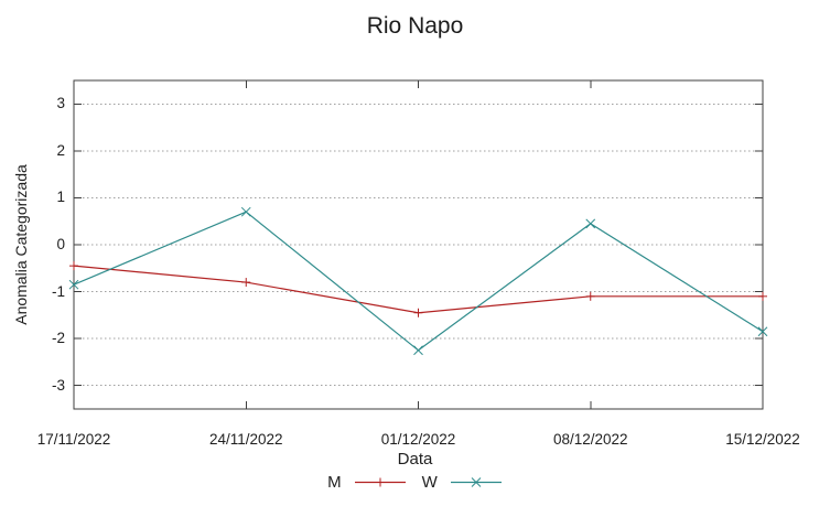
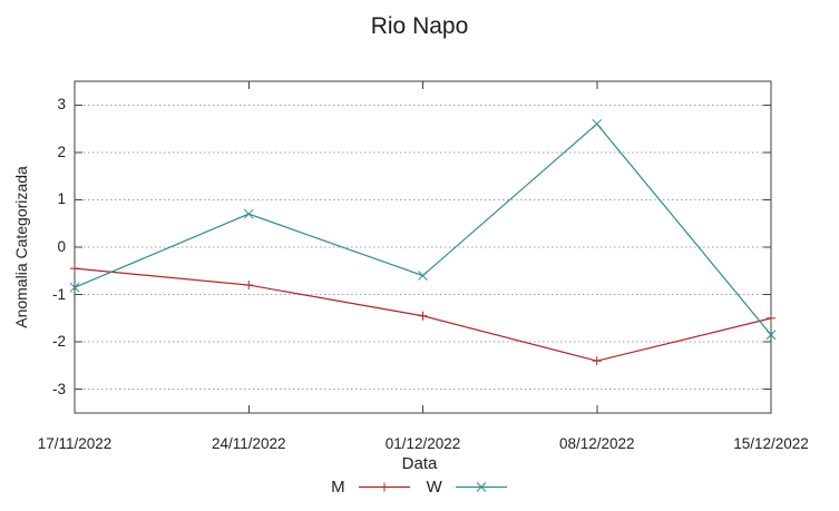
W/01/12/2022: -2.2 -> -0.6
M/08/12/2022: -1.1 -> -2.4
W/08/12/2022: 0.5 -> 2.6
M/15/12/2022: -1.1 -> -1.5
